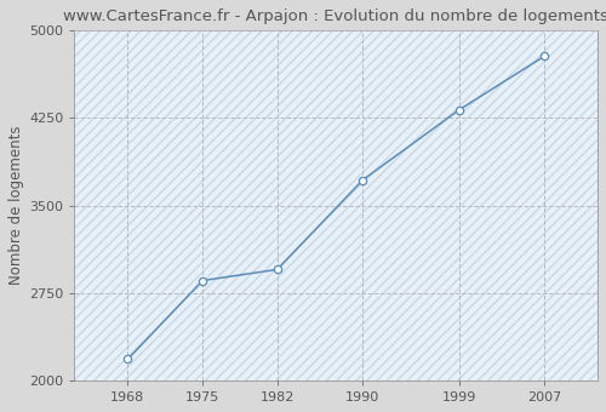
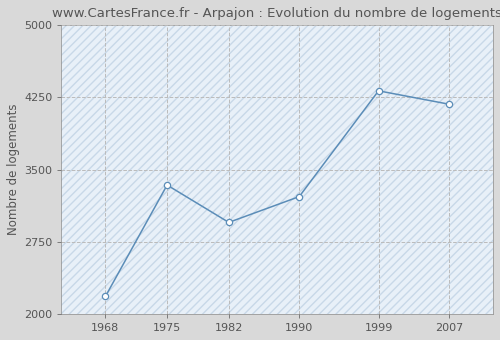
1975: 2860 -> 3340
1990: 3720 -> 3220
2007: 4780 -> 4180
